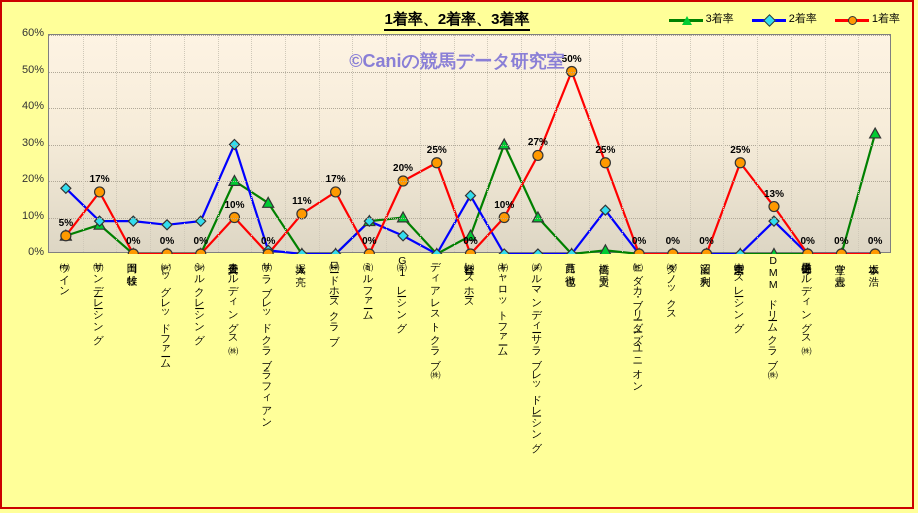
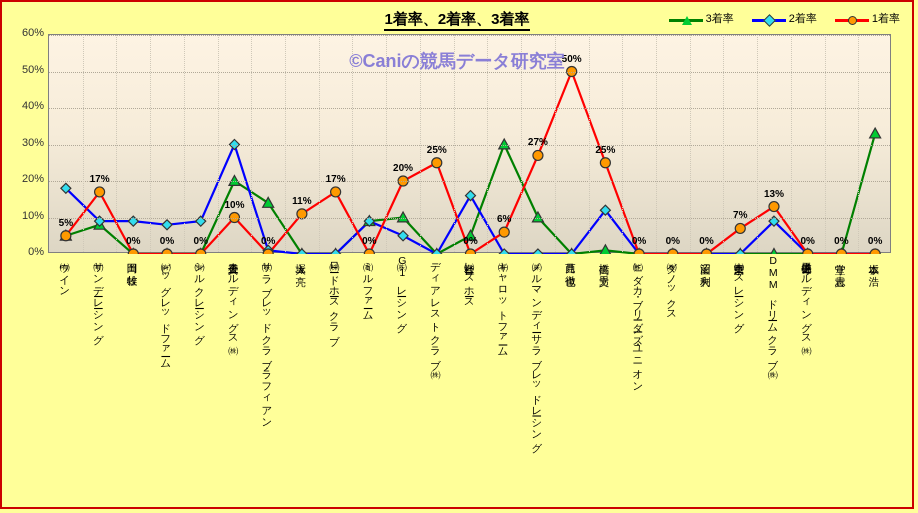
1着率/㈲キャロットファーム: 10% -> 6%
1着率/㈱東京ホースレーシング: 25% -> 7%
